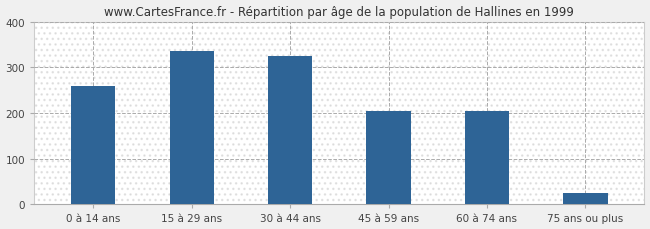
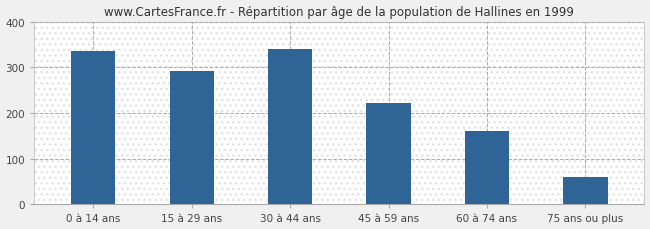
0 à 14 ans: 260 -> 335
15 à 29 ans: 335 -> 291
30 à 44 ans: 325 -> 340
45 à 59 ans: 205 -> 221
60 à 74 ans: 205 -> 161
75 ans ou plus: 25 -> 60
